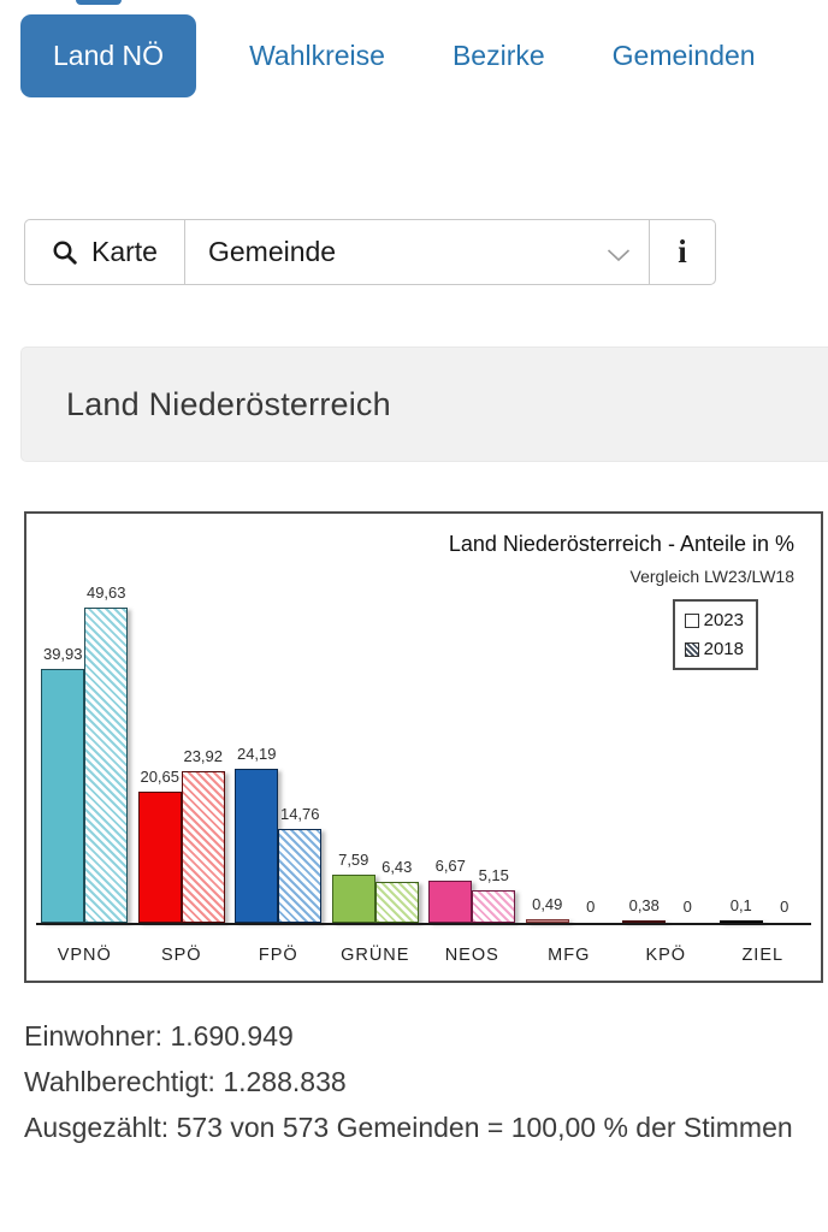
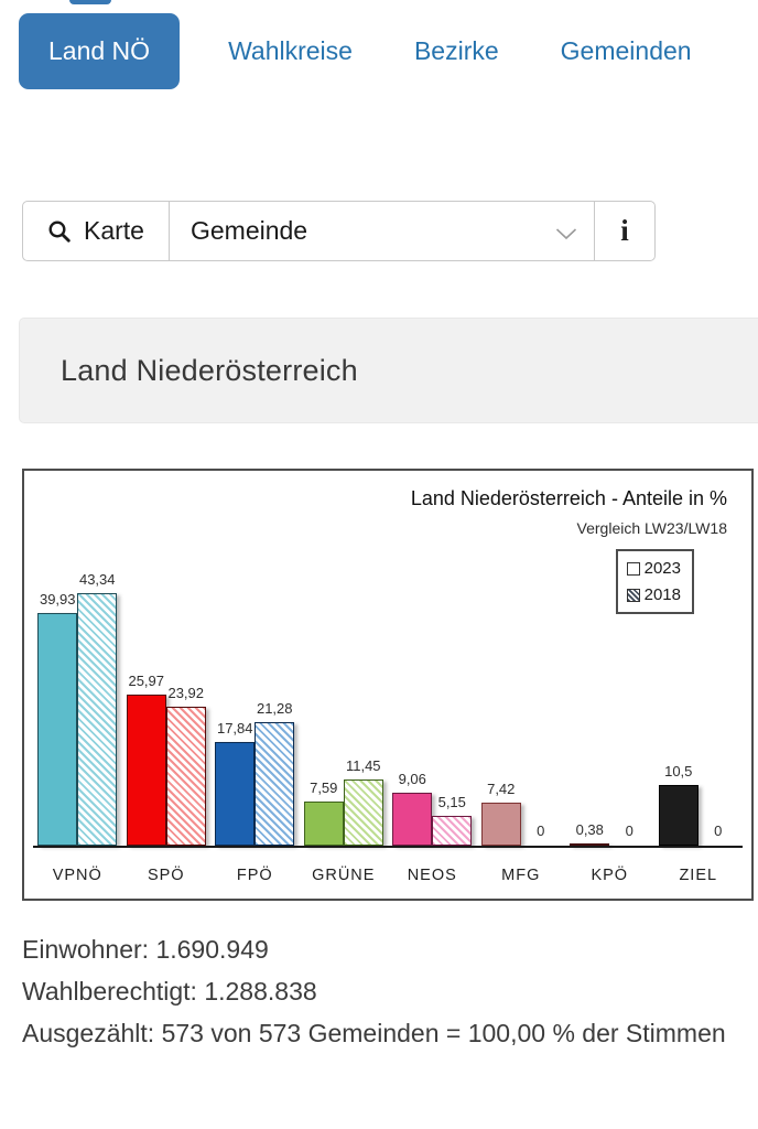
2018/VPNÖ: 49,63 -> 43,34
2023/SPÖ: 20,65 -> 25,97
2023/FPÖ: 24,19 -> 17,84
2018/FPÖ: 14,76 -> 21,28
2018/GRÜNE: 6,43 -> 11,45
2023/NEOS: 6,67 -> 9,06
2023/MFG: 0,49 -> 7,42
2023/ZIEL: 0,1 -> 10,5
